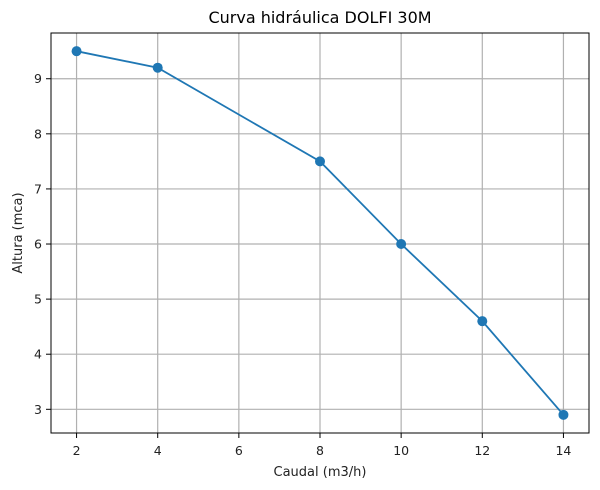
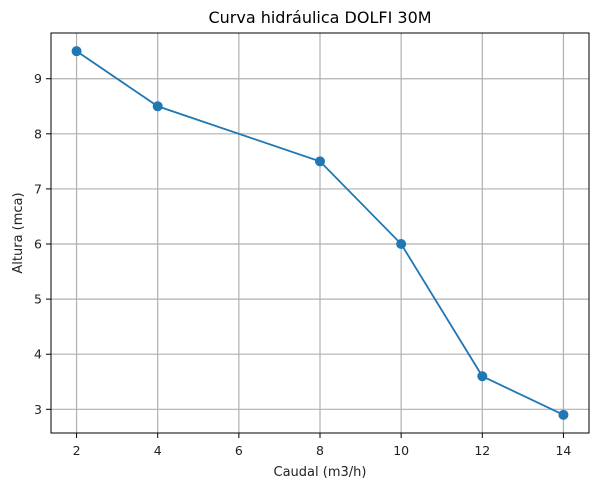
4: 9.2 -> 8.5
12: 4.6 -> 3.6
